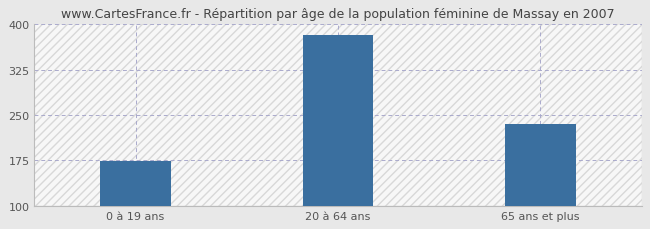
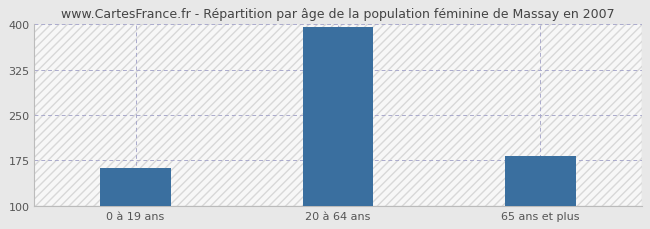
0 à 19 ans: 174 -> 163
20 à 64 ans: 382 -> 396
65 ans et plus: 236 -> 182
